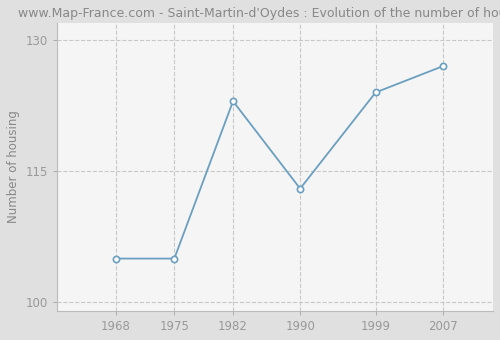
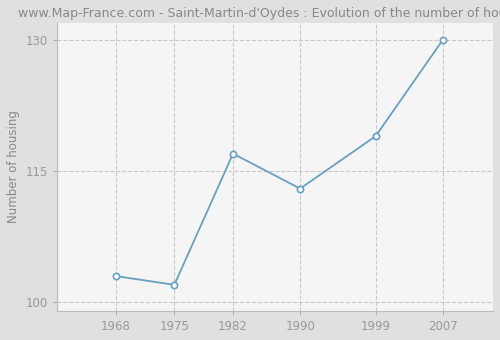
1968: 105 -> 103
1975: 105 -> 102
1982: 123 -> 117
1999: 124 -> 119
2007: 127 -> 130
